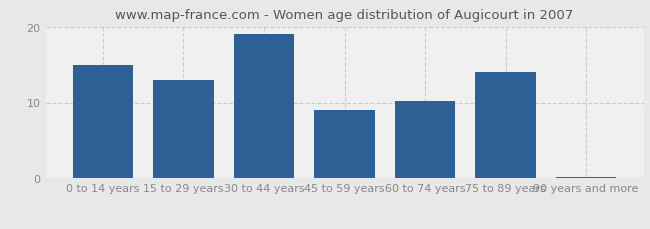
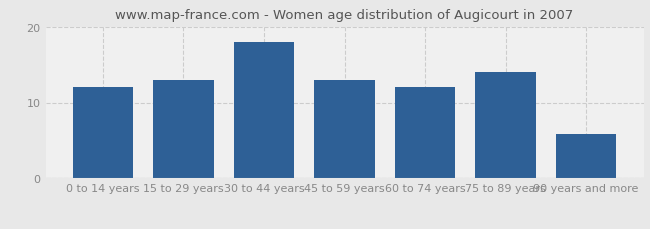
0 to 14 years: 15.0 -> 12.0
30 to 44 years: 19.0 -> 18.0
45 to 59 years: 9.0 -> 13.0
60 to 74 years: 10.2 -> 12.0
90 years and more: 0.2 -> 5.8
